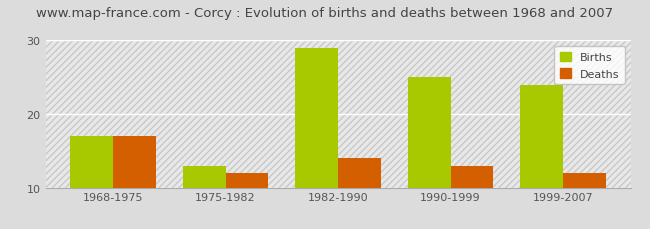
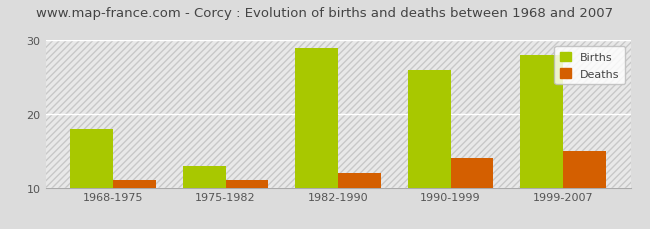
Births/1968-1975: 17 -> 18
Deaths/1968-1975: 17 -> 11
Deaths/1975-1982: 12 -> 11
Deaths/1982-1990: 14 -> 12
Births/1990-1999: 25 -> 26
Deaths/1990-1999: 13 -> 14
Births/1999-2007: 24 -> 28
Deaths/1999-2007: 12 -> 15
